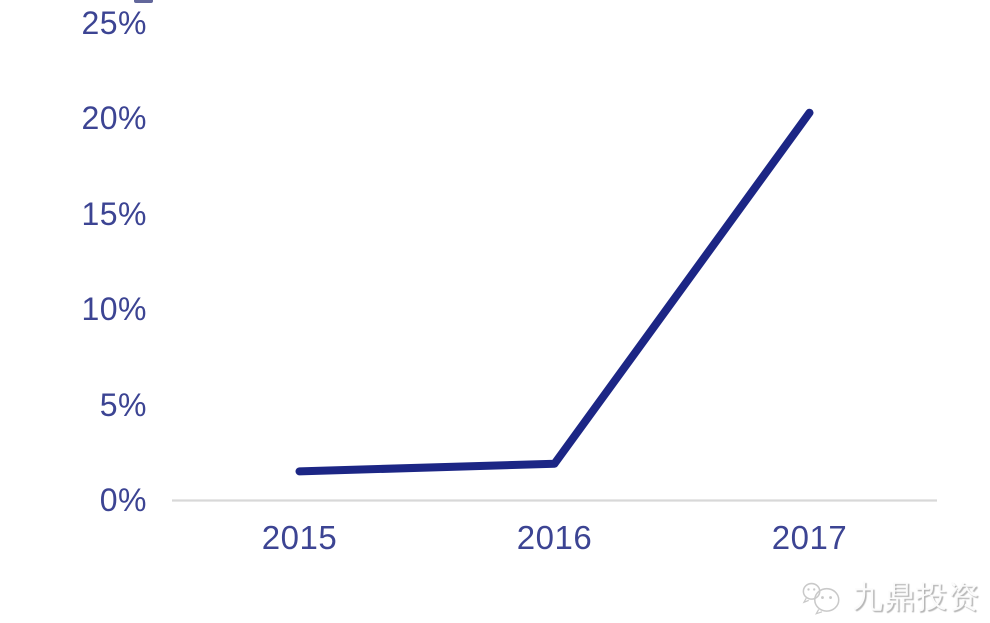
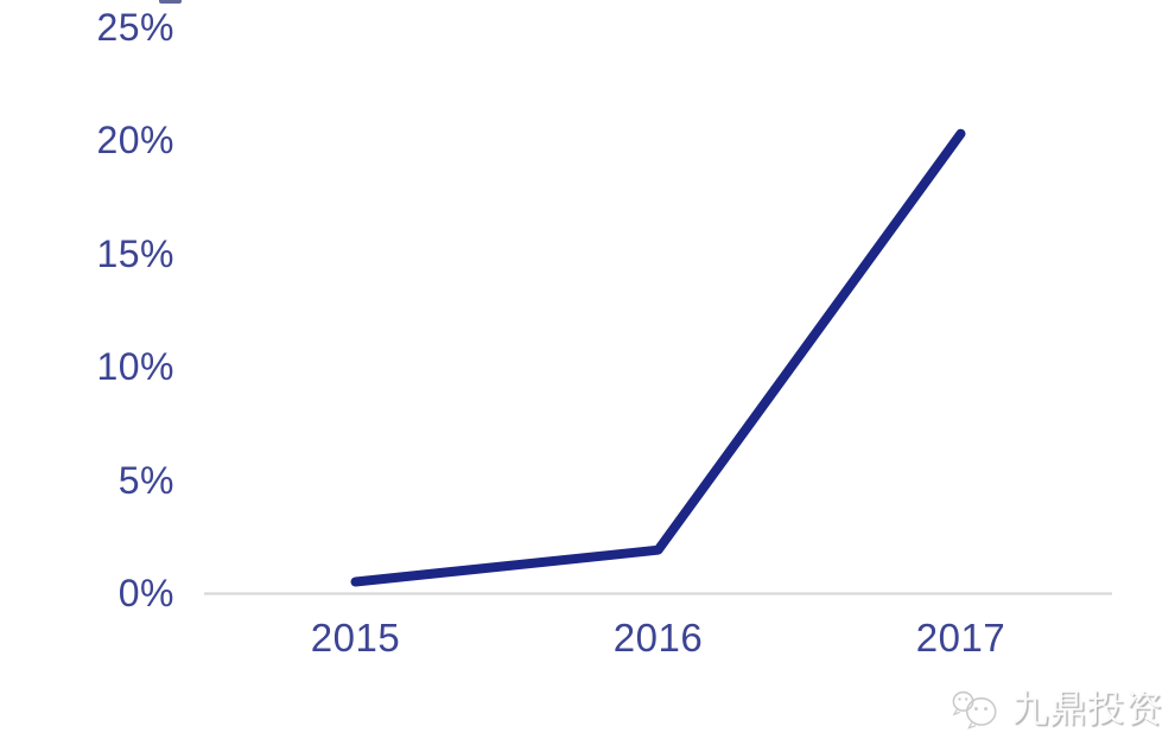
2015: 1.5% -> 0.5%
